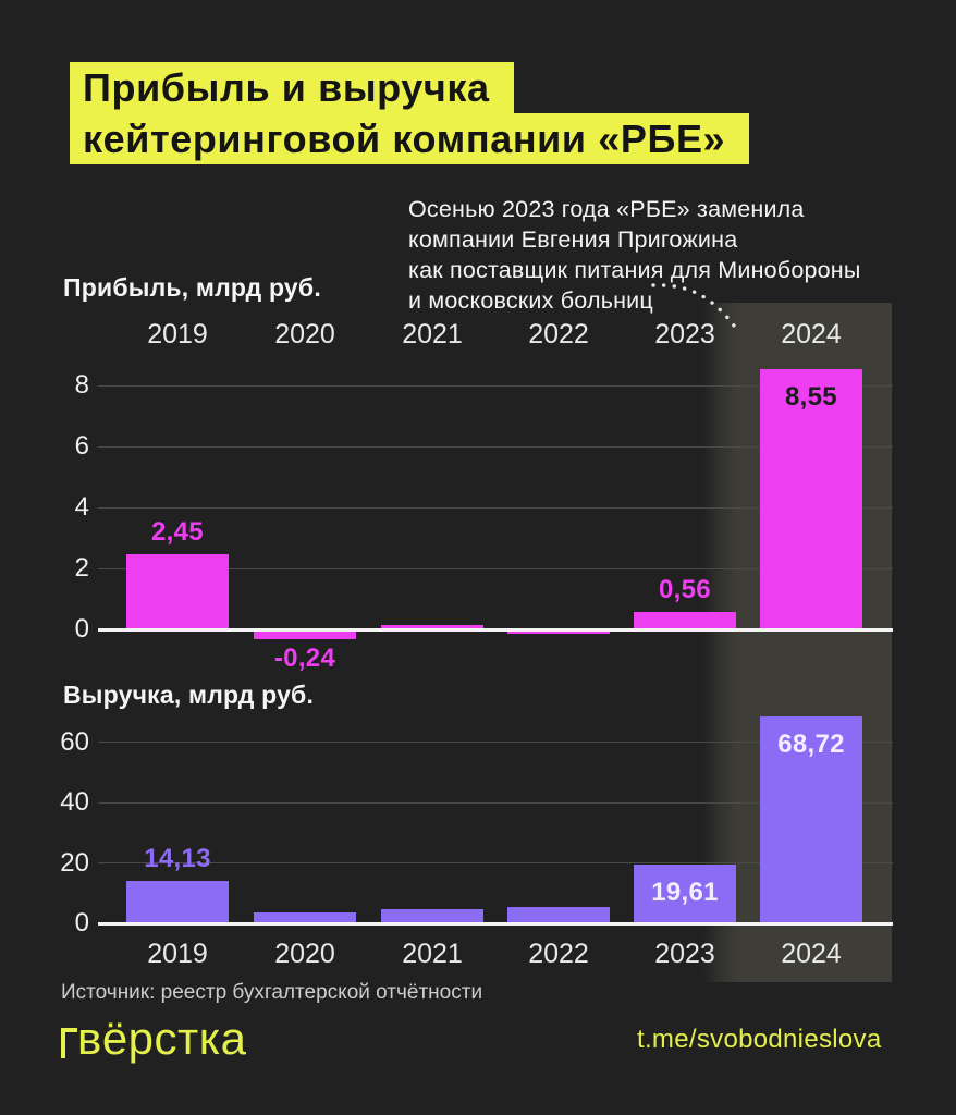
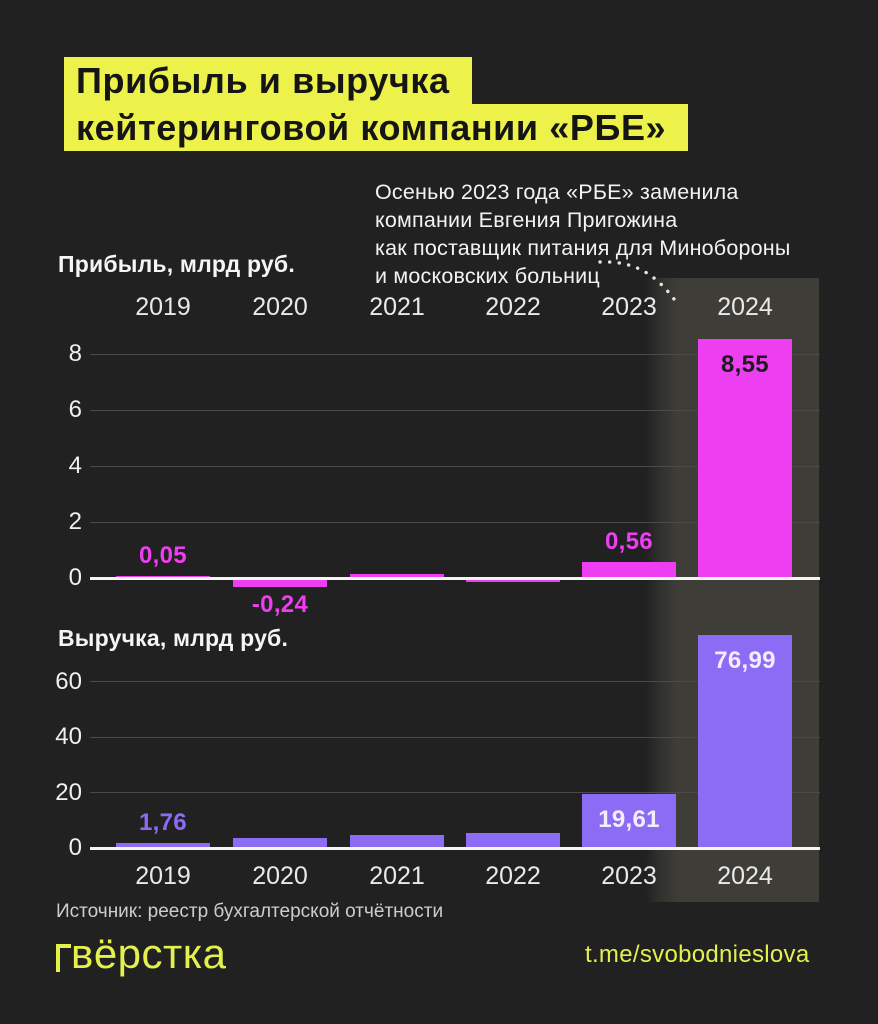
Прибыль, млрд руб./2019: 2,45 -> 0,05
Выручка, млрд руб./2019: 14,13 -> 1,76
Выручка, млрд руб./2024: 68,72 -> 76,99
